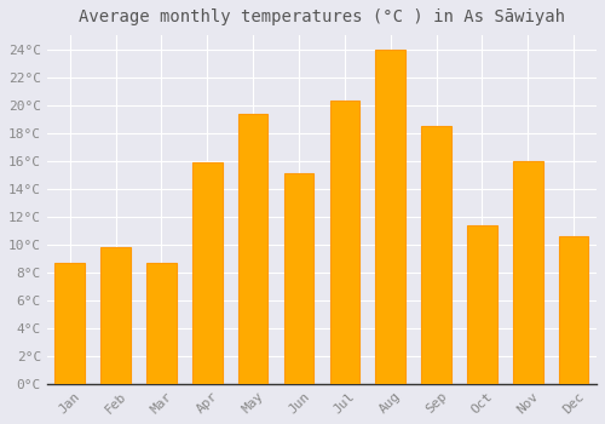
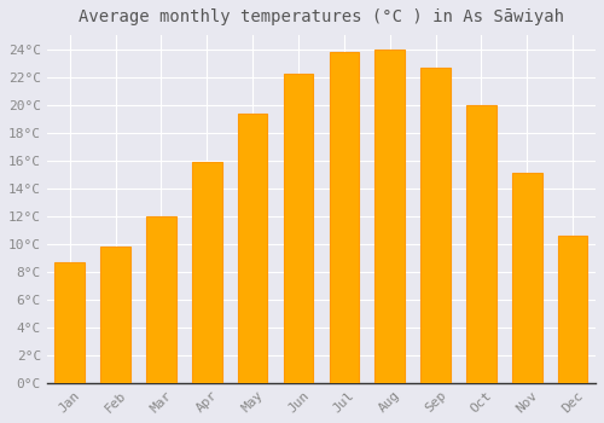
Mar: 8.7°C -> 12.0°C
Jun: 15.1°C -> 22.2°C
Jul: 20.3°C -> 23.8°C
Sep: 18.5°C -> 22.7°C
Oct: 11.4°C -> 20.0°C
Nov: 16.0°C -> 15.1°C
